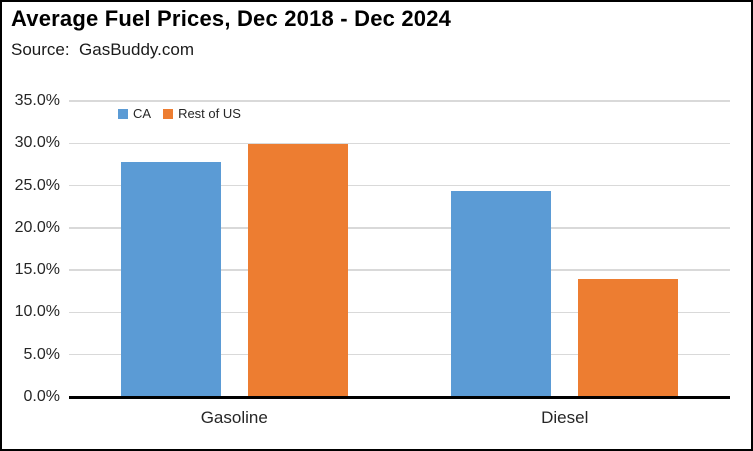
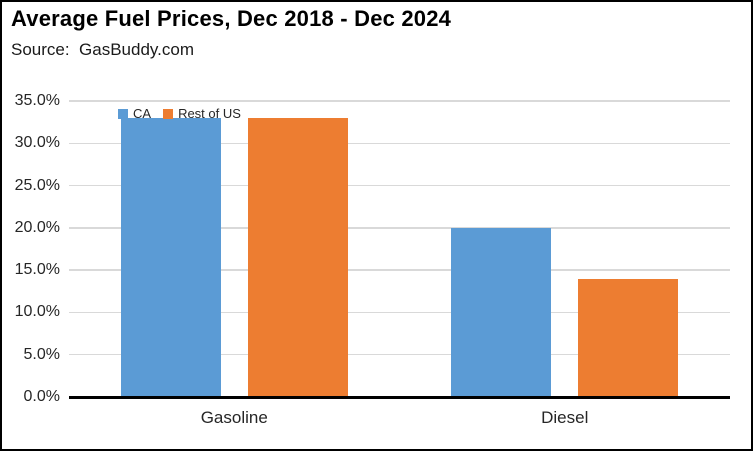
CA/Gasoline: 28% -> 33%
Rest of US/Gasoline: 30% -> 33%
CA/Diesel: 24% -> 20%
